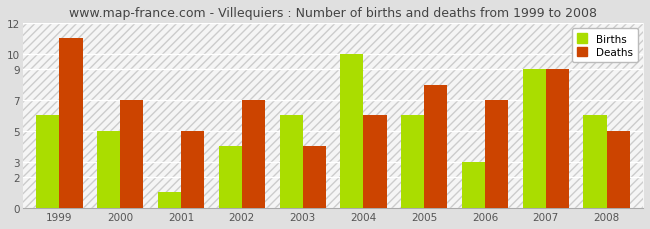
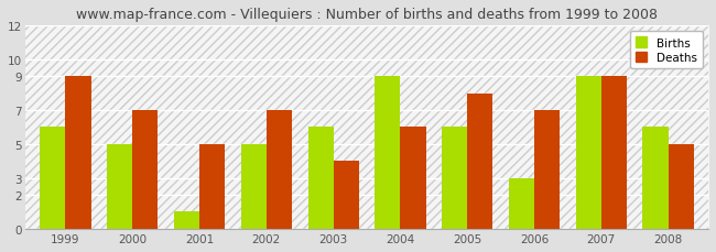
Deaths/1999: 11 -> 9
Births/2002: 4 -> 5
Births/2004: 10 -> 9
